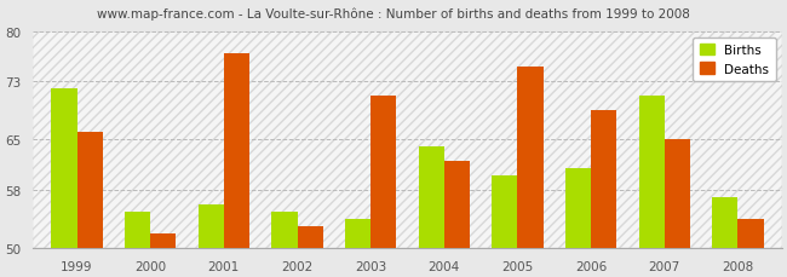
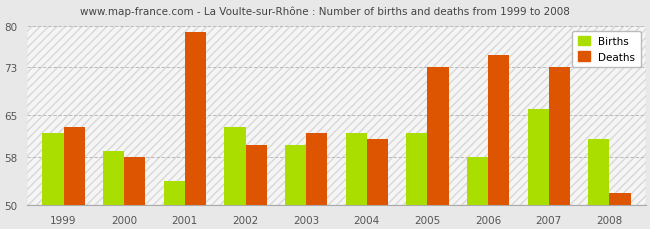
Births/1999: 72 -> 62
Deaths/1999: 66 -> 63
Births/2000: 55 -> 59
Deaths/2000: 52 -> 58
Births/2001: 56 -> 54
Deaths/2001: 77 -> 79
Births/2002: 55 -> 63
Deaths/2002: 53 -> 60
Births/2003: 54 -> 60
Deaths/2003: 71 -> 62
Births/2004: 64 -> 62
Deaths/2004: 62 -> 61
Births/2005: 60 -> 62
Deaths/2005: 75 -> 73
Births/2006: 61 -> 58
Deaths/2006: 69 -> 75
Births/2007: 71 -> 66
Deaths/2007: 65 -> 73
Births/2008: 57 -> 61
Deaths/2008: 54 -> 52
